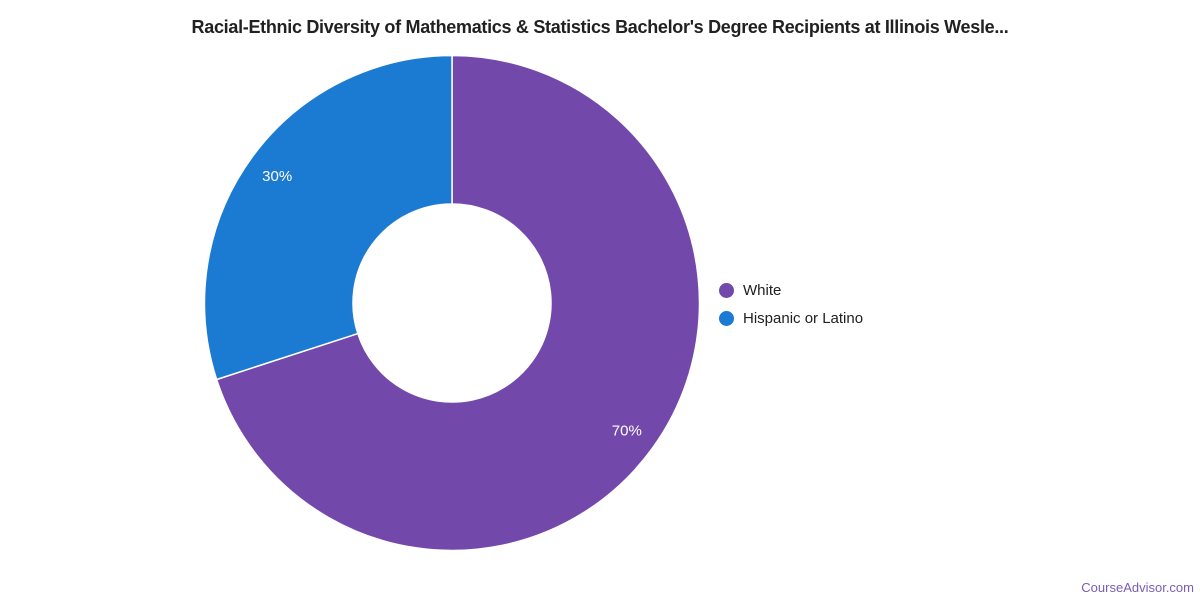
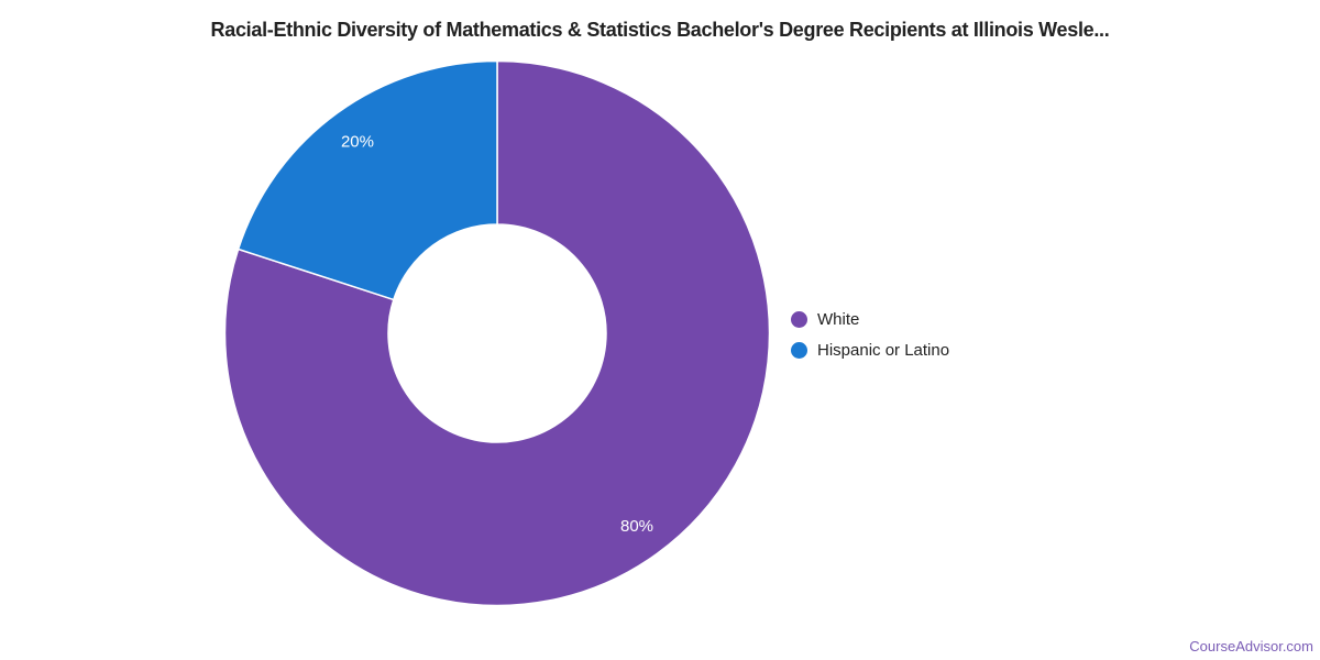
White: 70% -> 80%
Hispanic or Latino: 30% -> 20%
